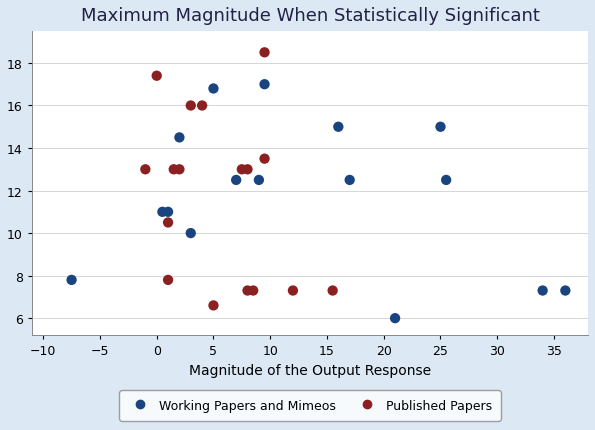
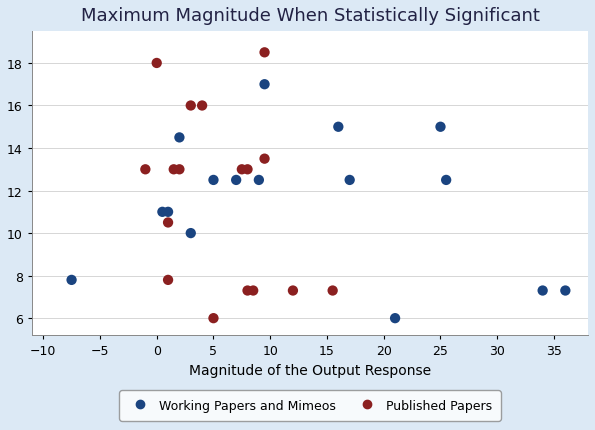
Published Papers/0: 17.4 -> 18.0
Working Papers and Mimeos/5: 16.8 -> 12.5
Published Papers/5: 6.6 -> 6.0
